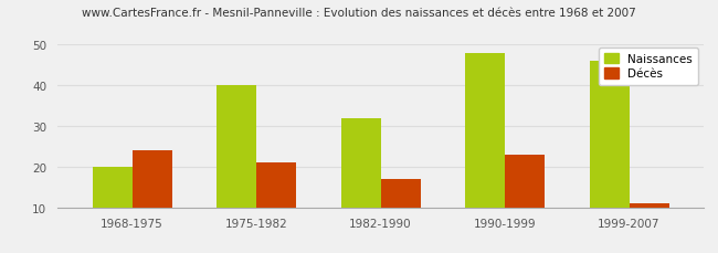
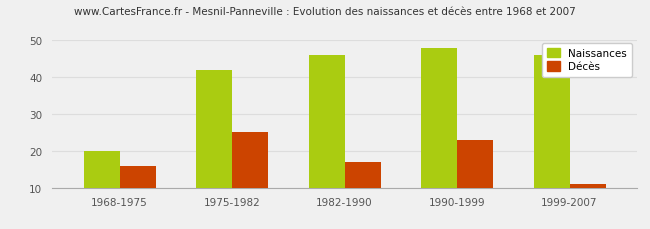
Décès/1968-1975: 24 -> 16
Naissances/1975-1982: 40 -> 42
Décès/1975-1982: 21 -> 25
Naissances/1982-1990: 32 -> 46
